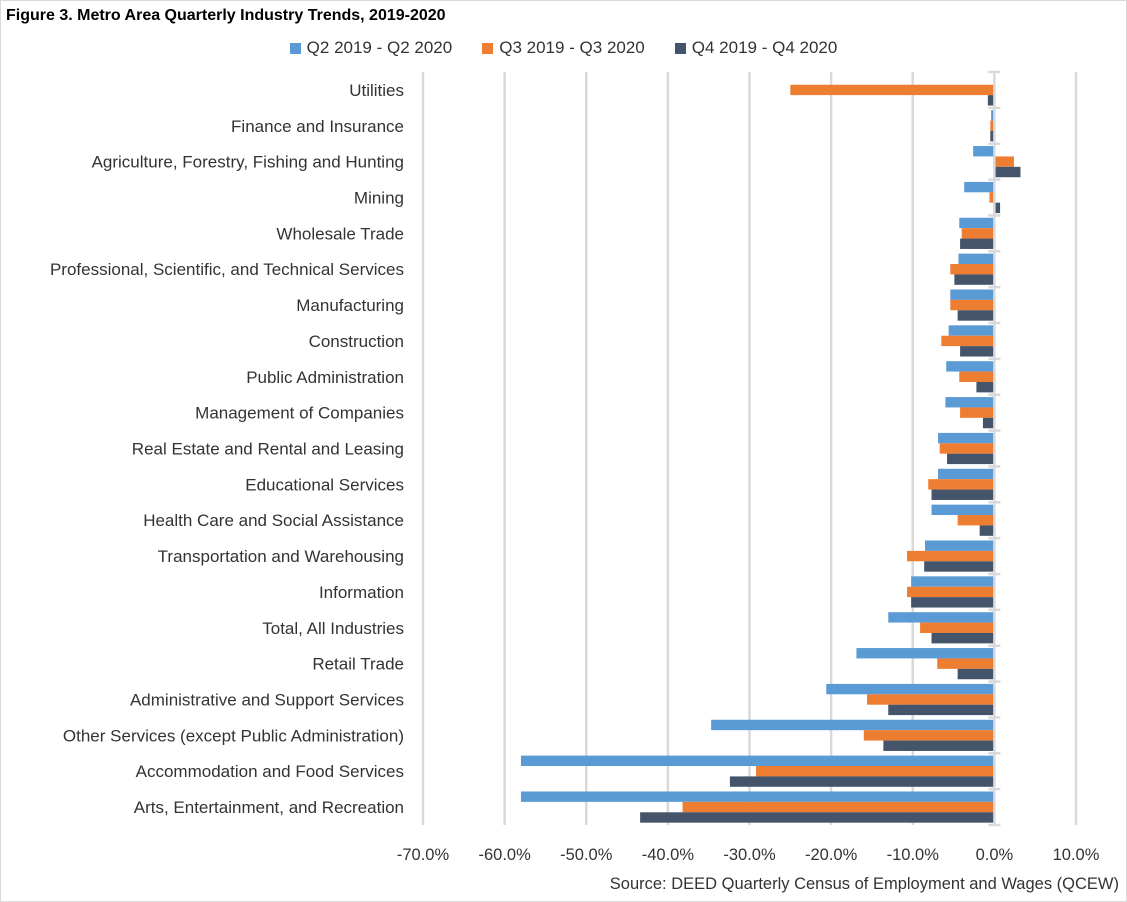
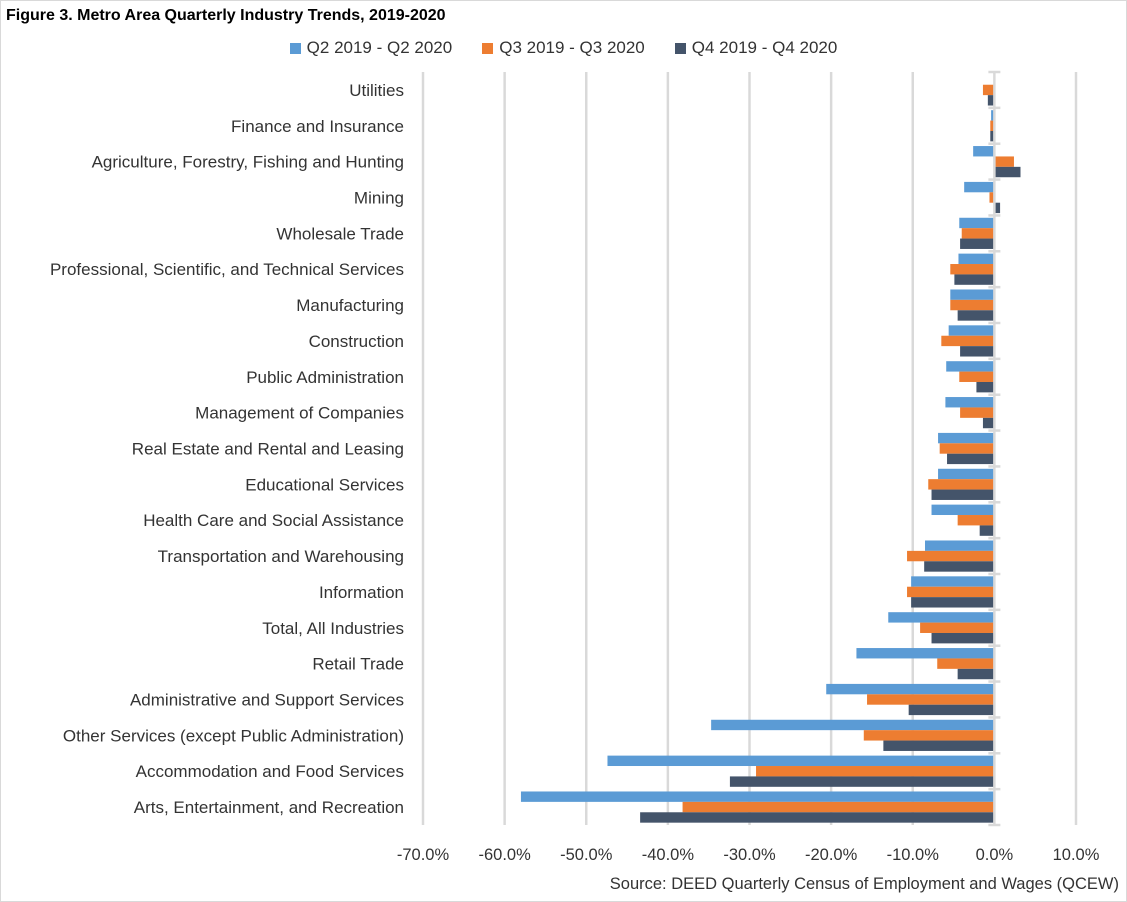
Q3 2019 - Q3 2020/Utilities: -25% -> -1%
Q4 2019 - Q4 2020/Administrative and Support Services: -13% -> -10%
Q2 2019 - Q2 2020/Accommodation and Food Services: -58% -> -47%
